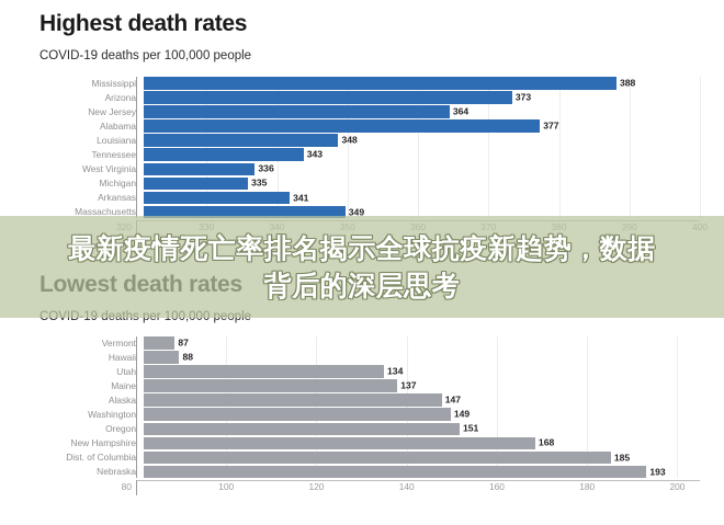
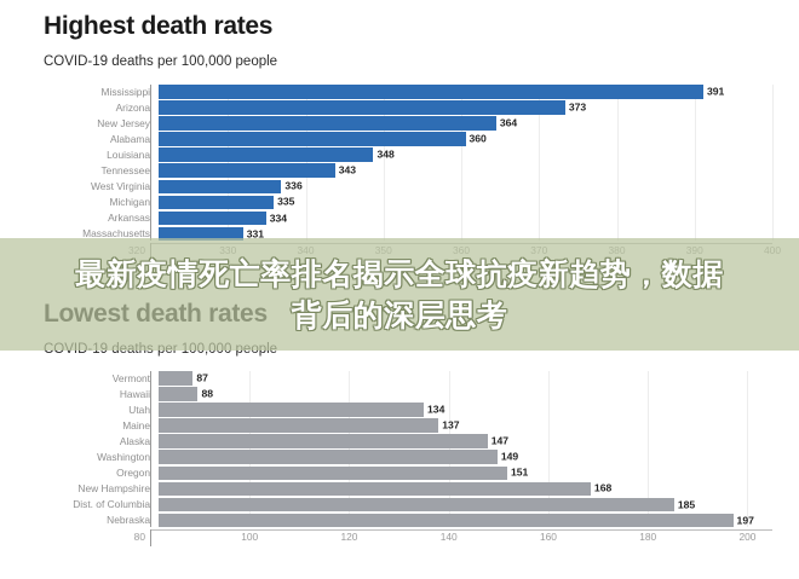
Highest death rates/Mississippi: 388 -> 391
Highest death rates/Alabama: 377 -> 360
Highest death rates/Arkansas: 341 -> 334
Highest death rates/Massachusetts: 349 -> 331
Lowest death rates/Nebraska: 193 -> 197
